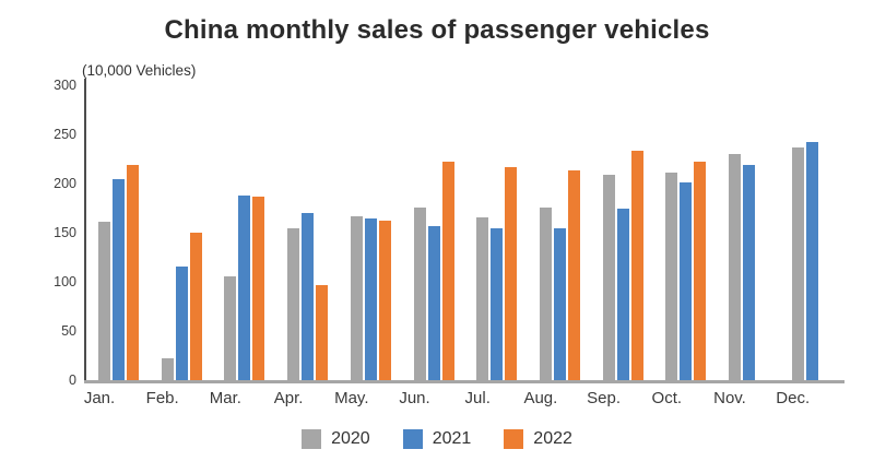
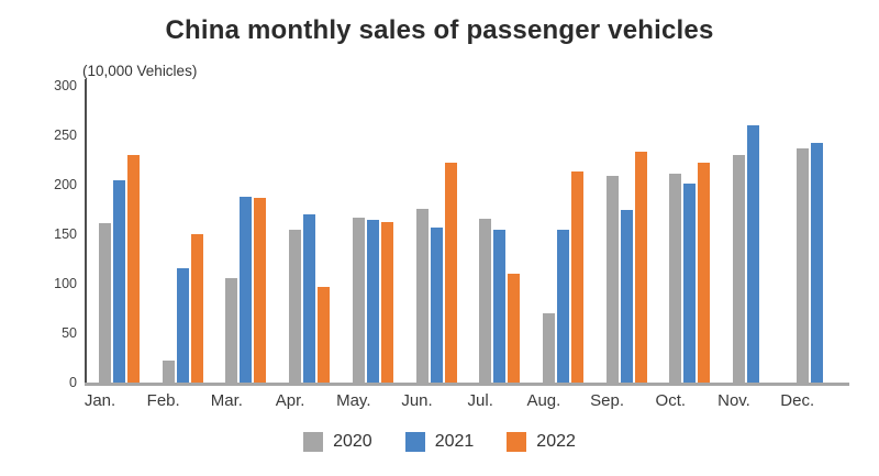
2022/Jan.: 220 -> 230
2022/Jul.: 220 -> 110
2020/Aug.: 180 -> 70
2021/Nov.: 220 -> 260
